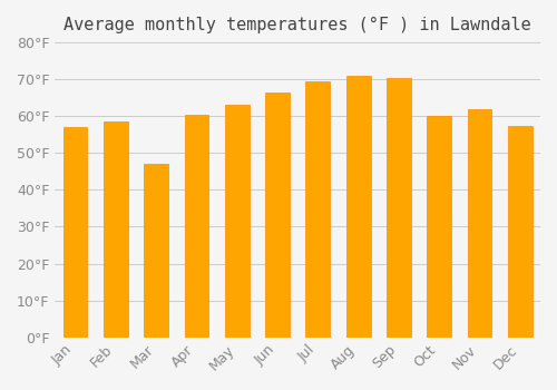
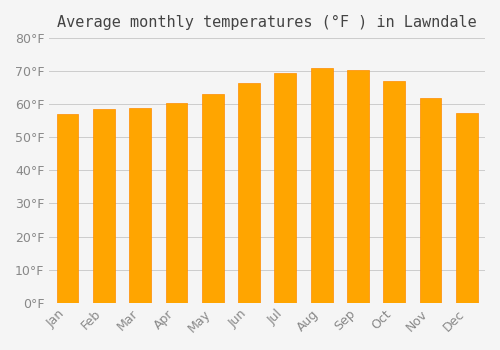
Mar: 47.0°F -> 59.0°F
Oct: 60.0°F -> 67.0°F
